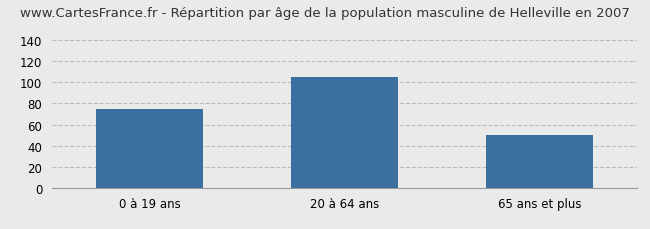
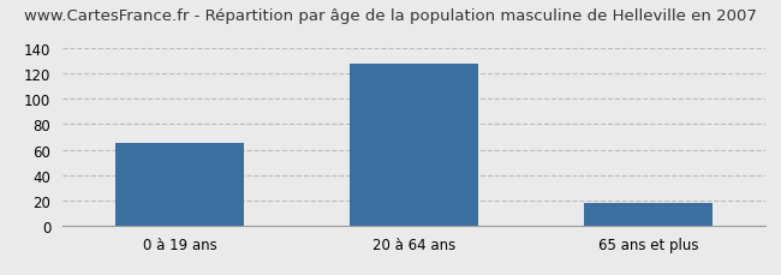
0 à 19 ans: 75 -> 65
20 à 64 ans: 105 -> 128
65 ans et plus: 50 -> 18
